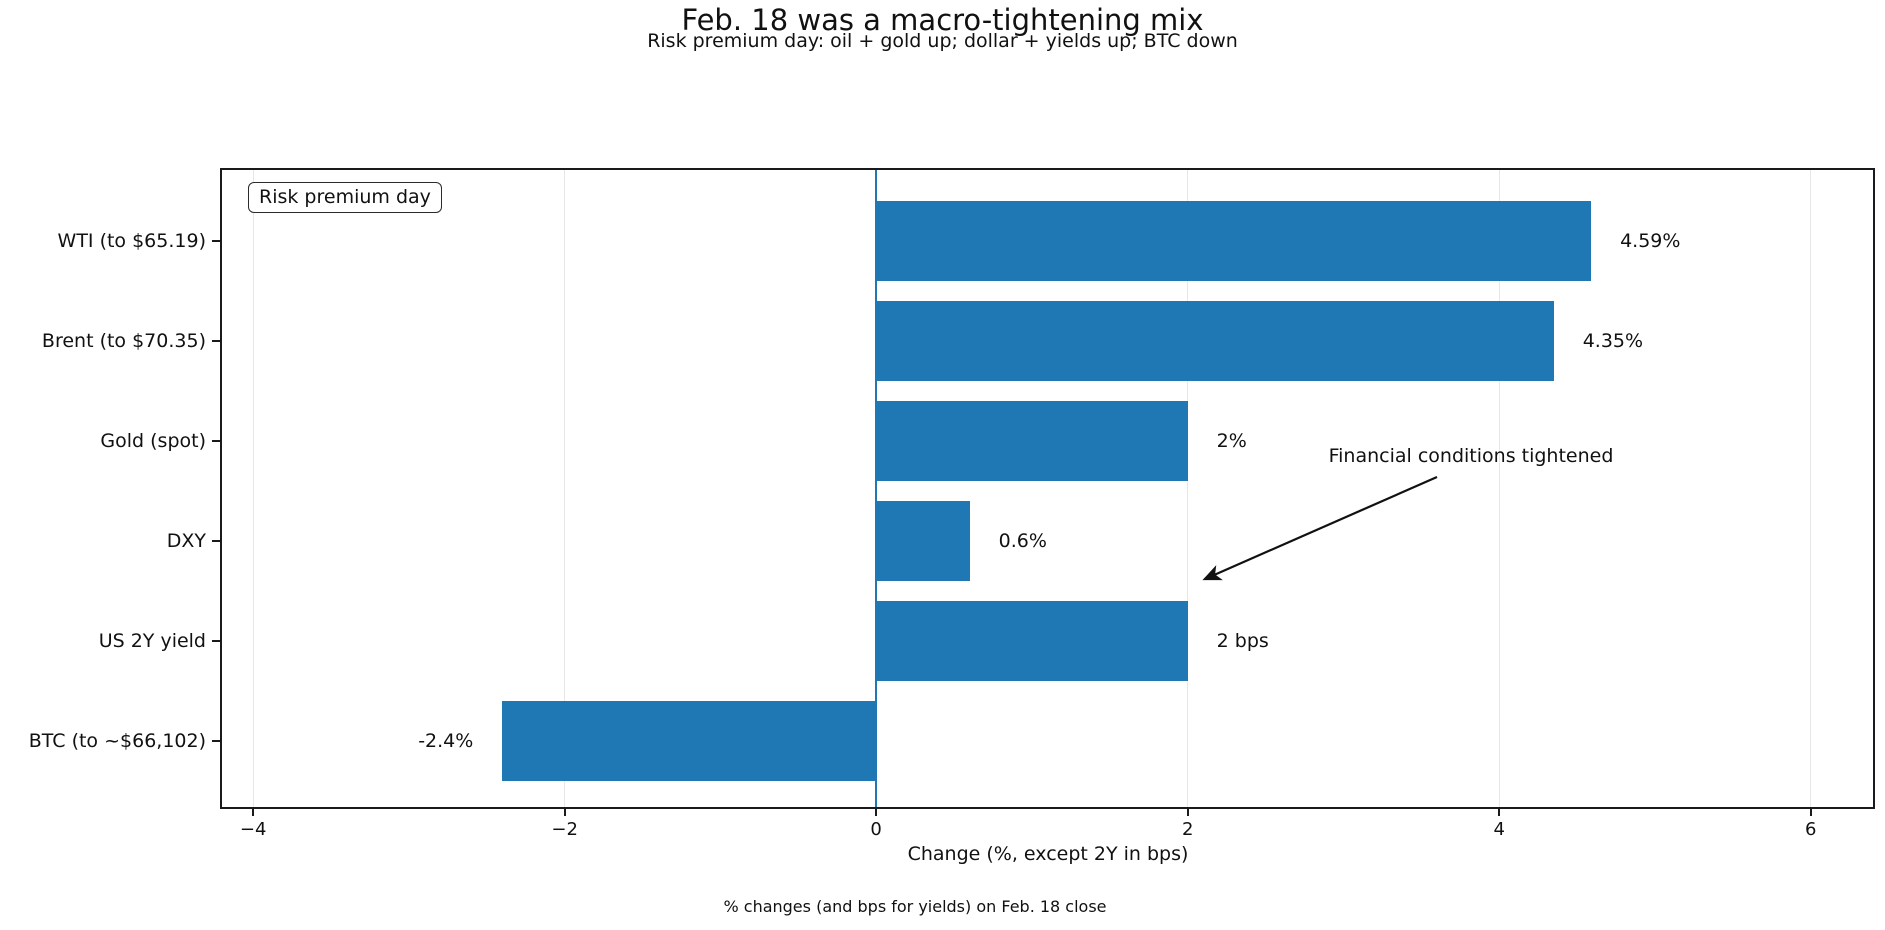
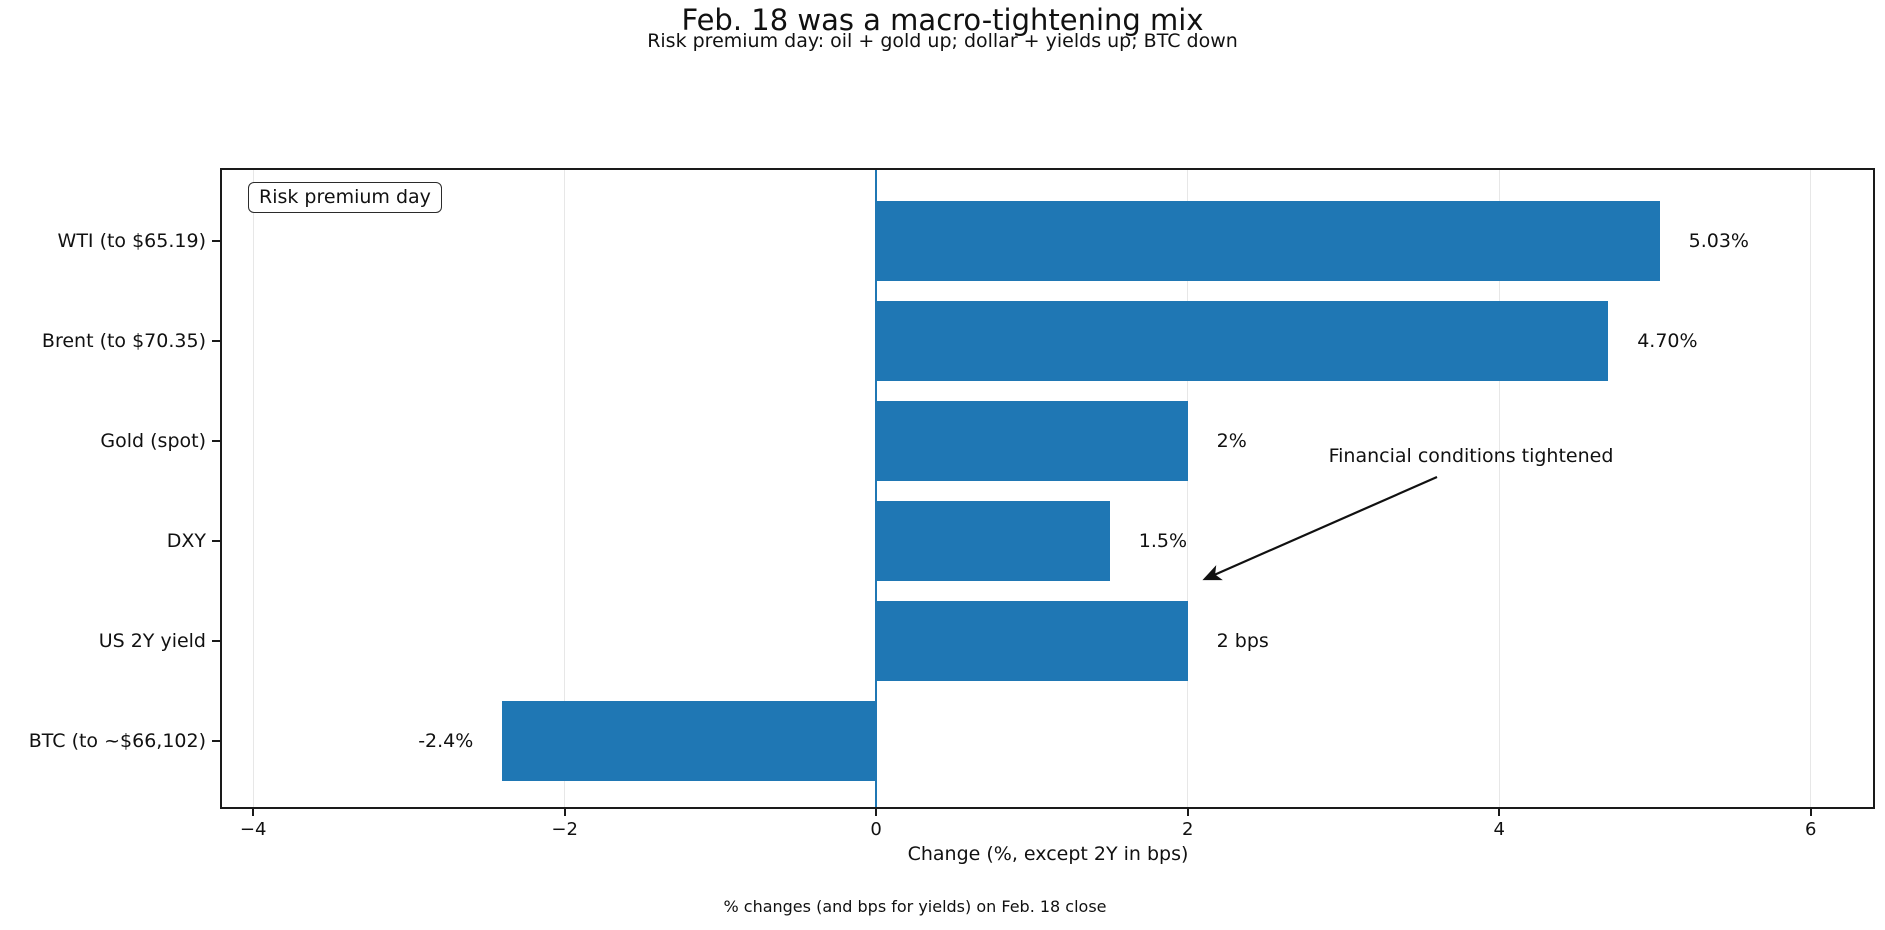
WTI (to $65.19): 4.59% -> 5.03%
Brent (to $70.35): 4.35% -> 4.70%
DXY: 0.6% -> 1.5%
